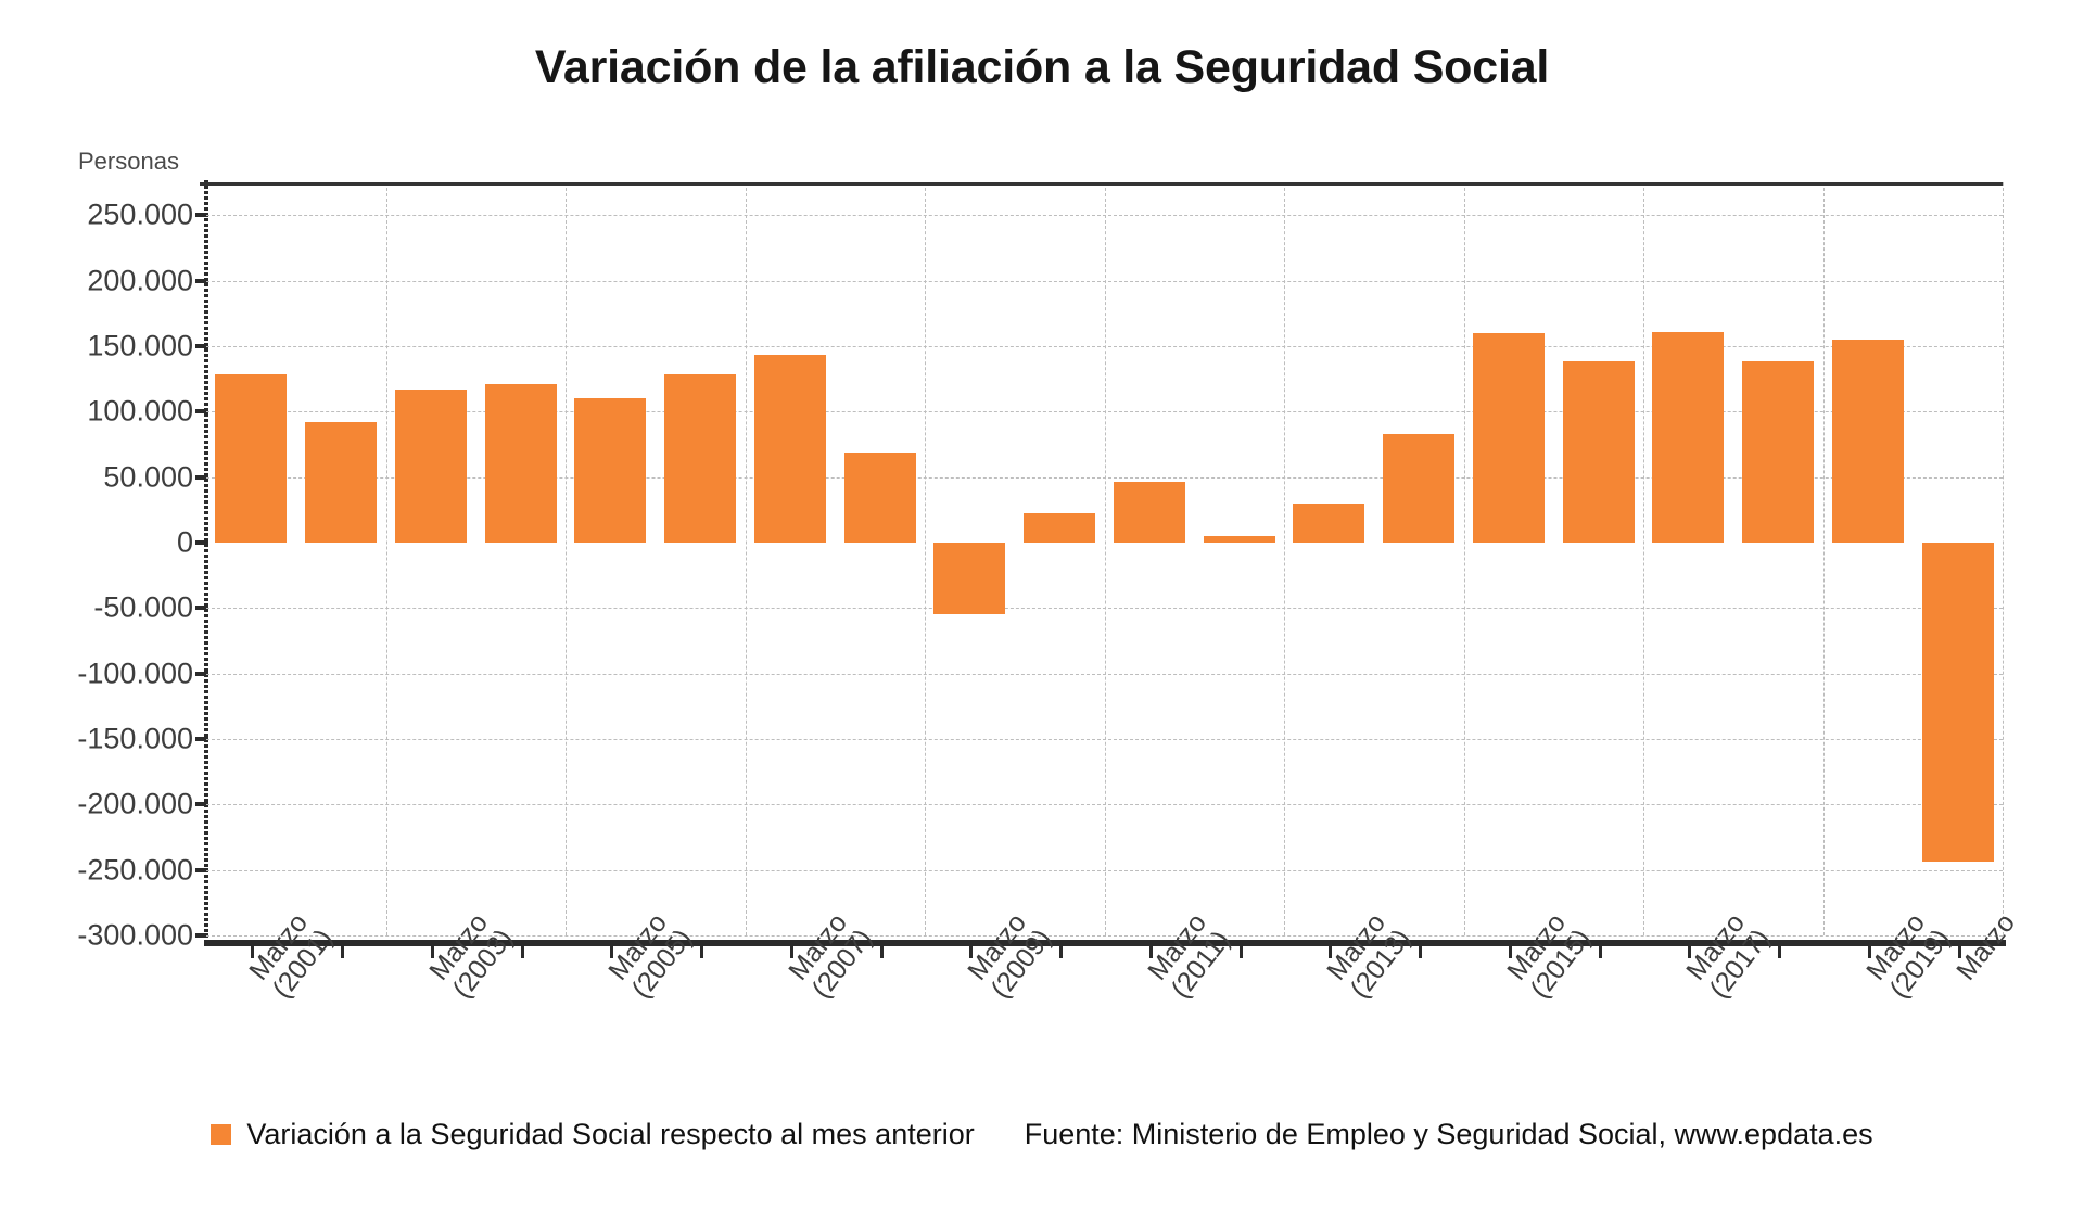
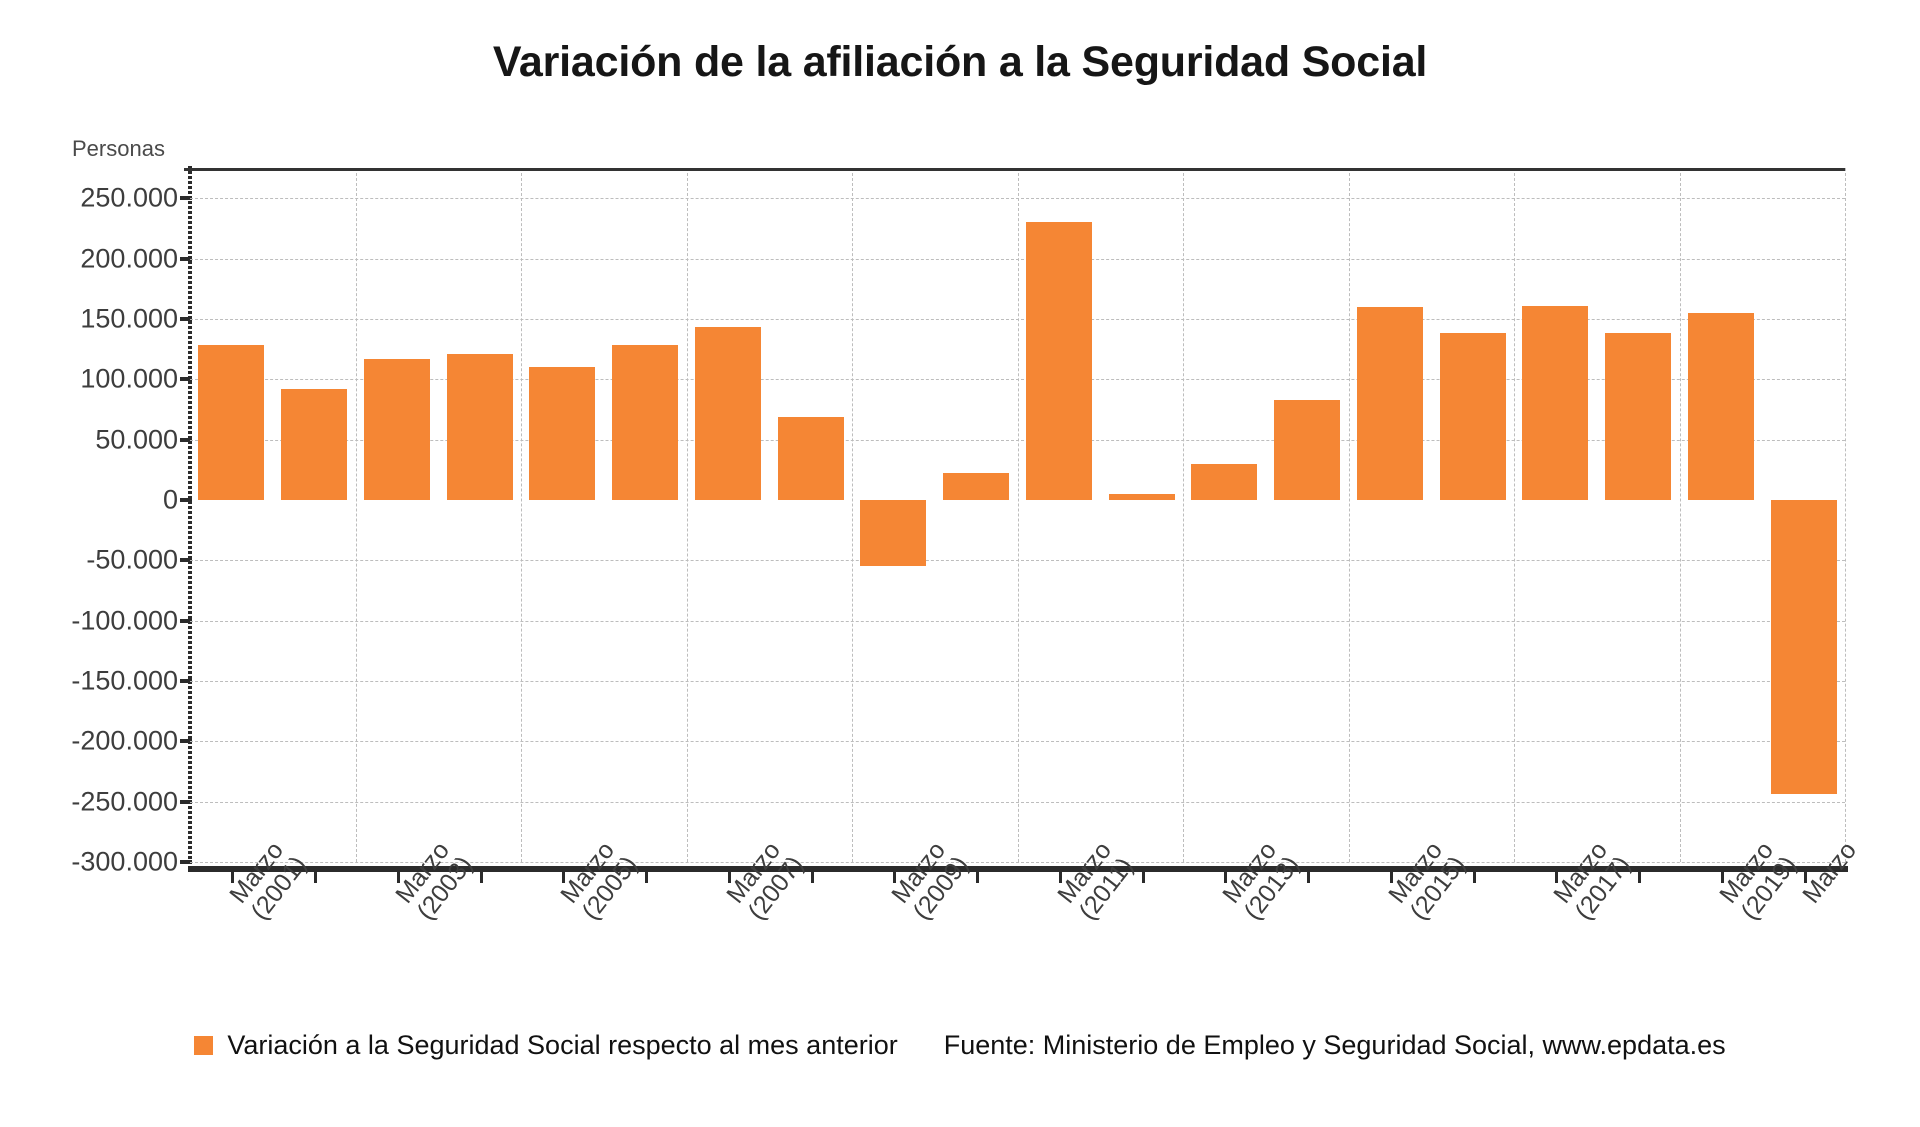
Marzo (2011): 46000 -> 230000
